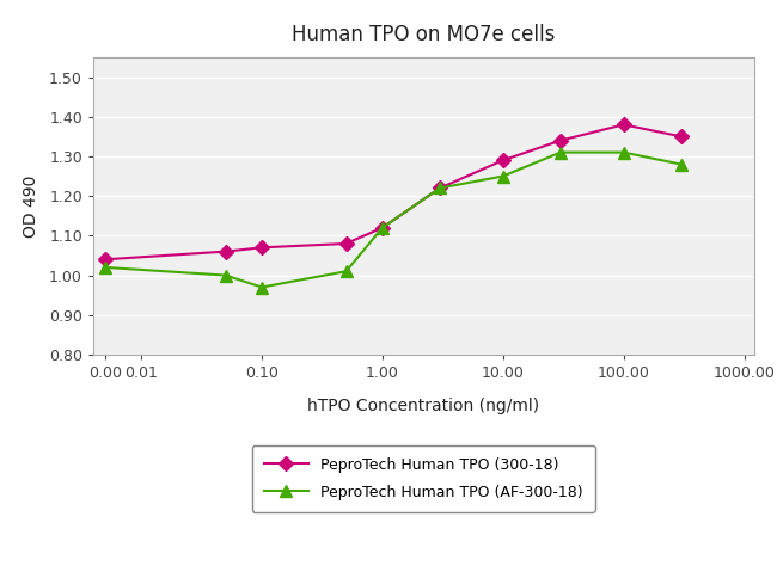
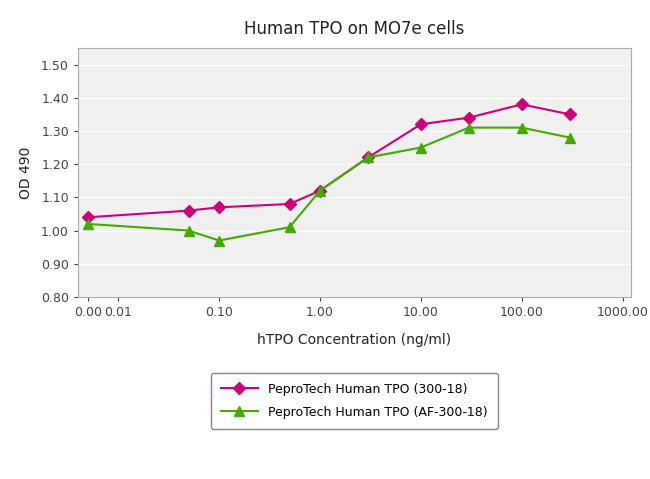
PeproTech Human TPO (300-18)/10.00: 1.29 -> 1.32
